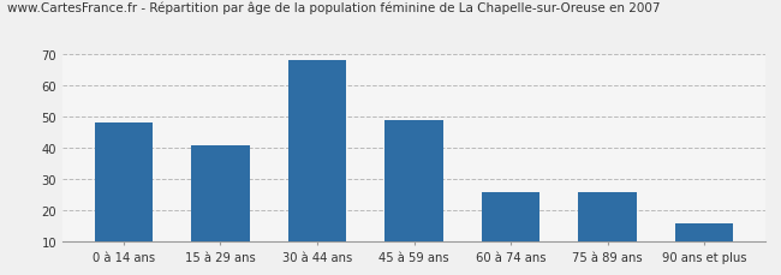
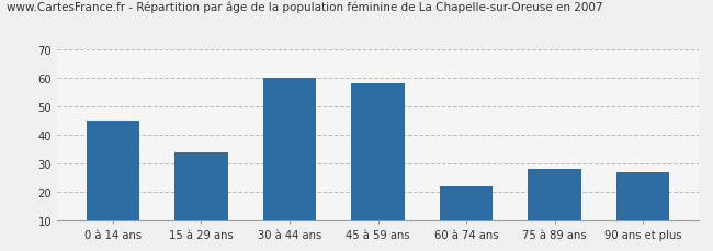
0 à 14 ans: 48 -> 45
15 à 29 ans: 41 -> 34
30 à 44 ans: 68 -> 60
45 à 59 ans: 49 -> 58
60 à 74 ans: 26 -> 22
75 à 89 ans: 26 -> 28
90 ans et plus: 16 -> 27
